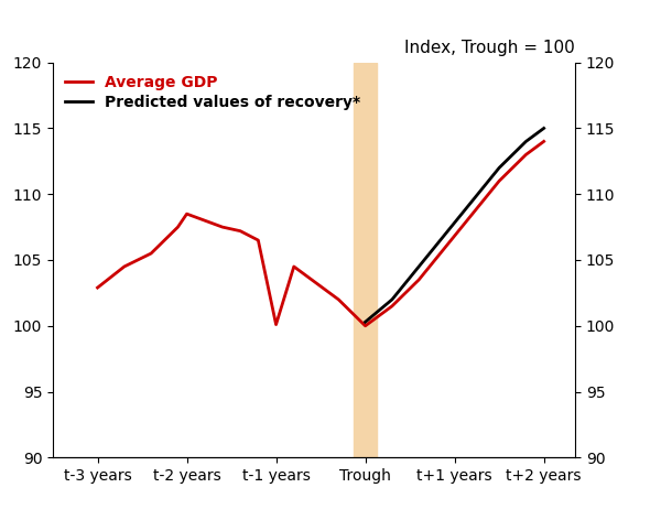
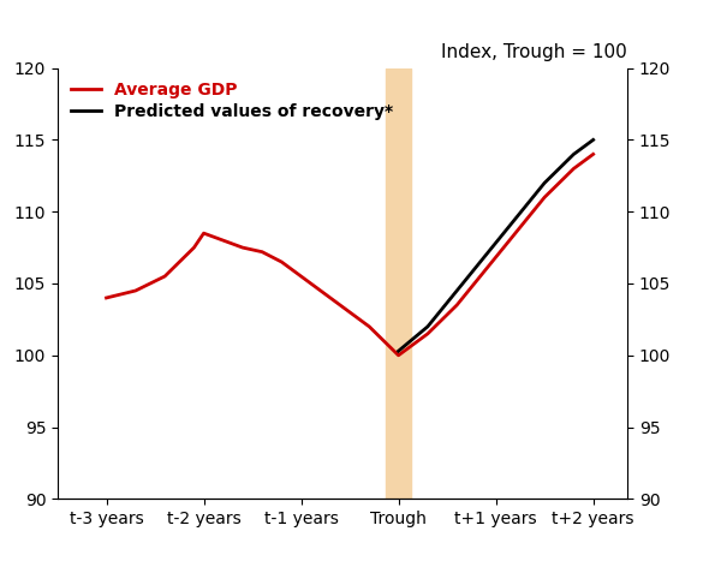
Average GDP/t-3 years: 102.9 -> 104.0
Average GDP/t-1 years: 100.1 -> 105.5
